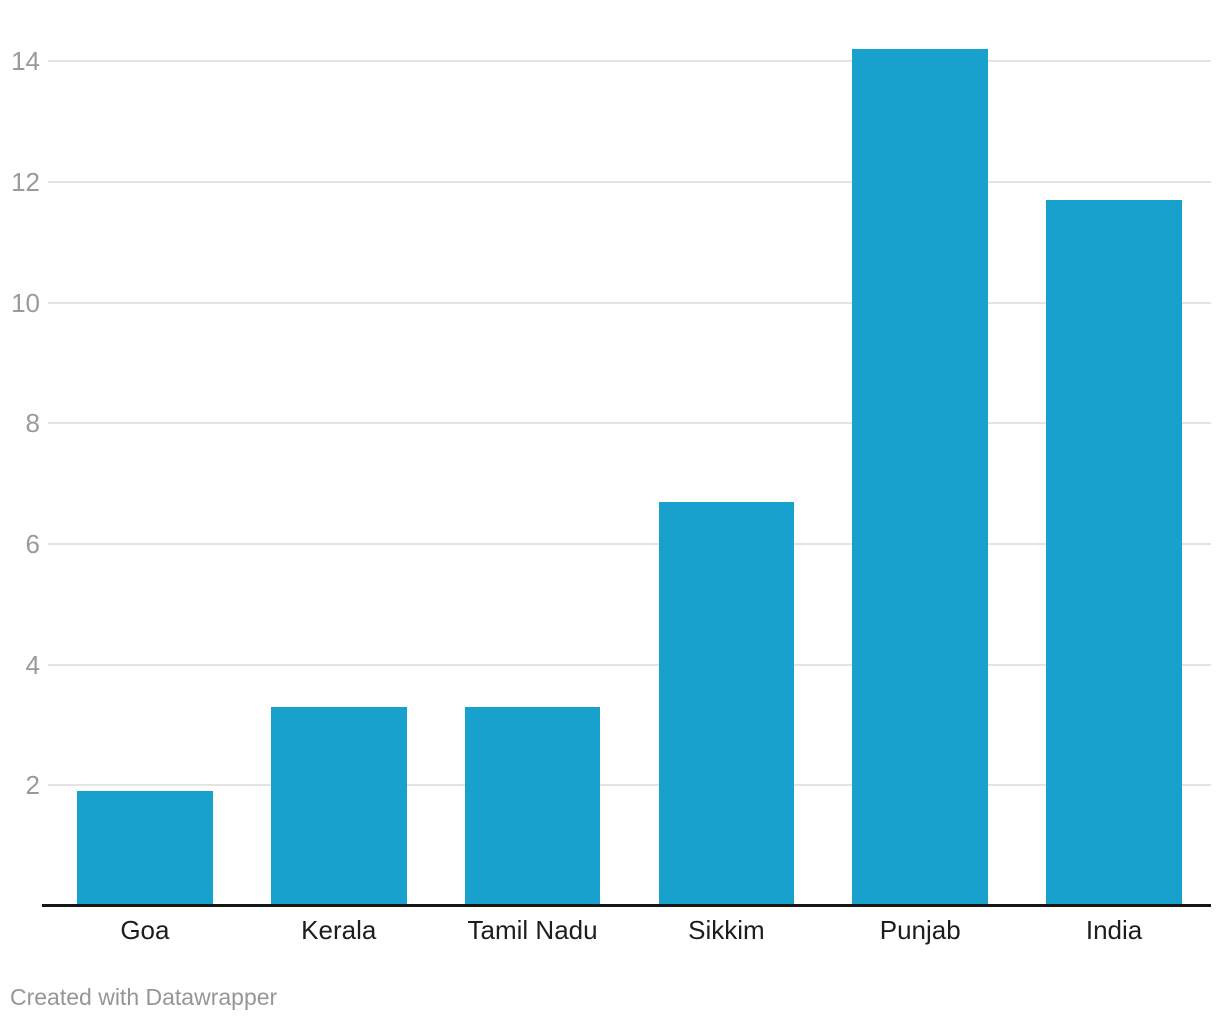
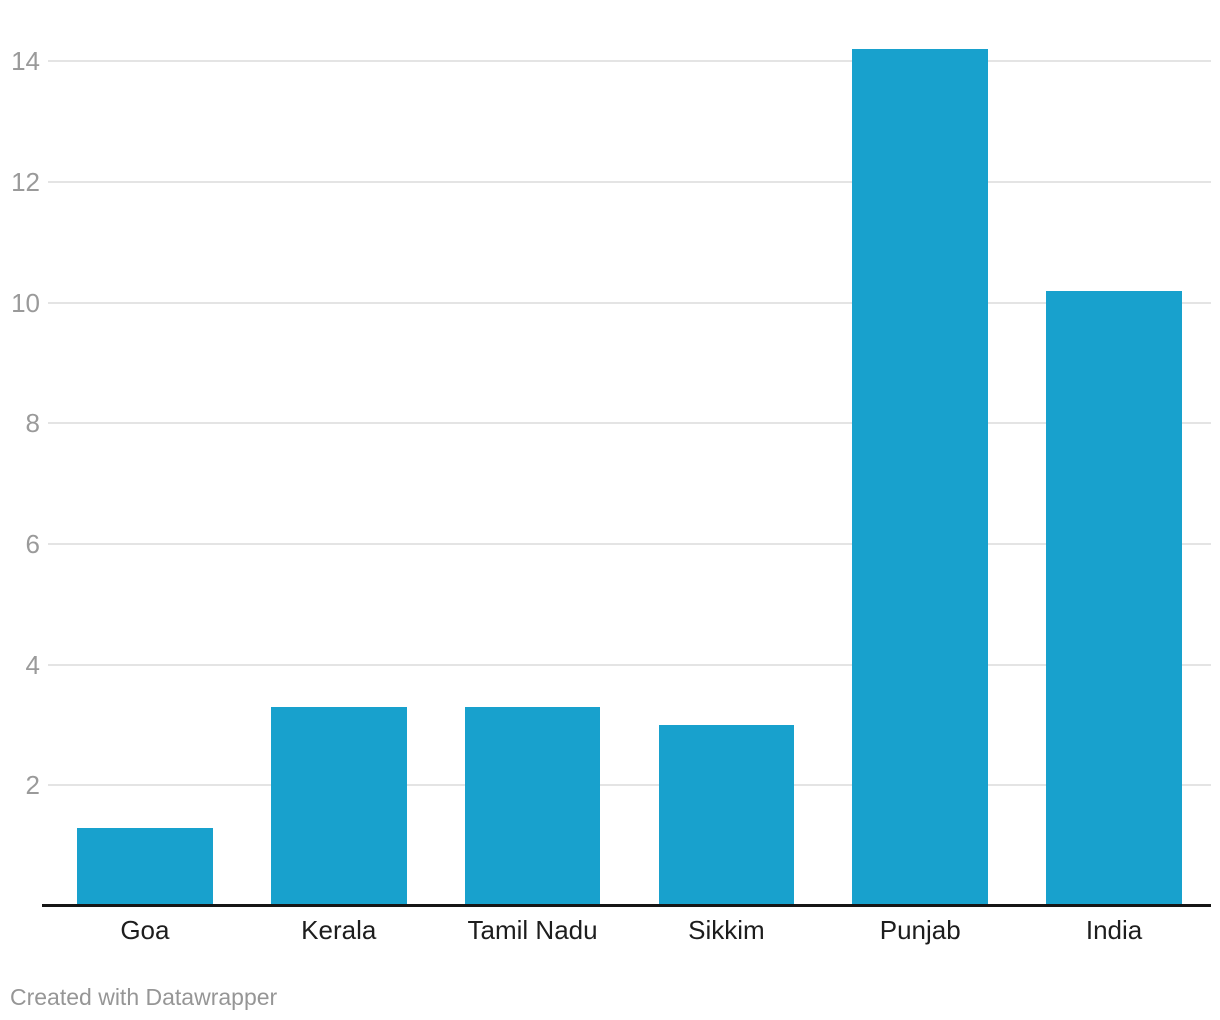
Goa: 1.9 -> 1.3
Sikkim: 6.7 -> 3.0
India: 11.7 -> 10.2
